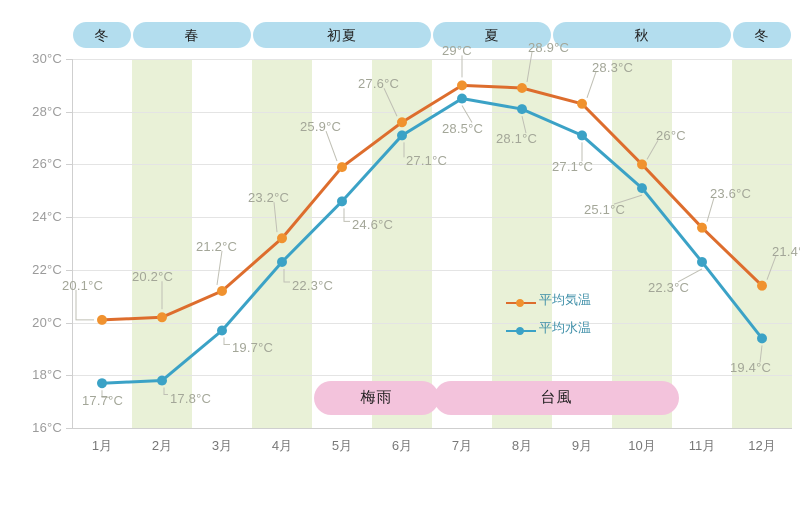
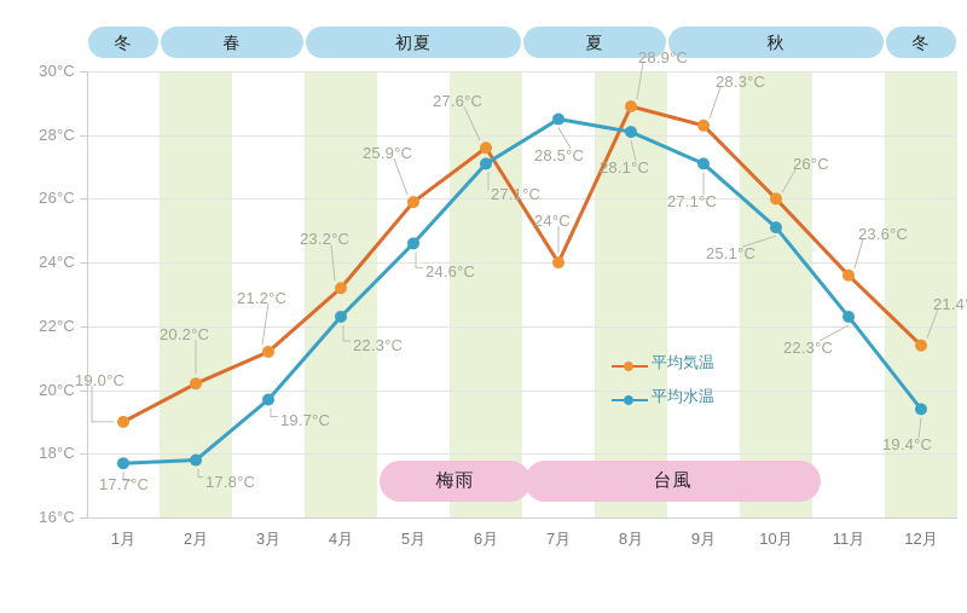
平均気温/1月: 20.1°C -> 19.0°C
平均気温/7月: 29°C -> 24°C
